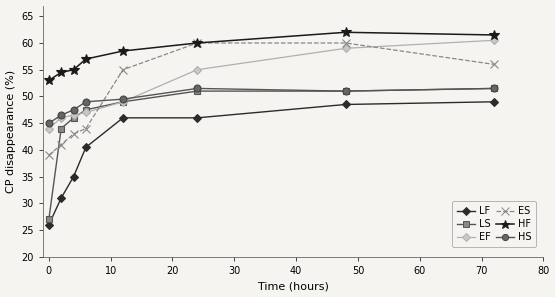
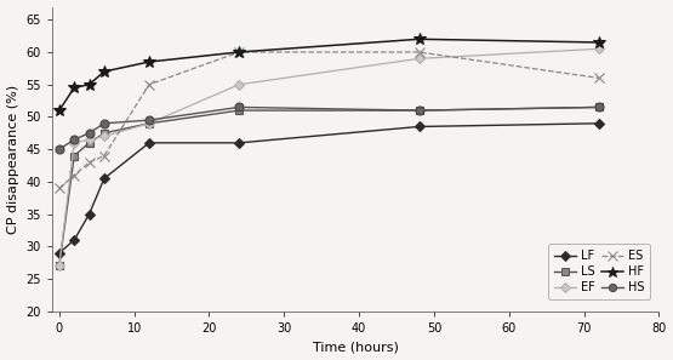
LF/0: 26.0 -> 29.0
EF/0: 44.0 -> 27.0
HF/0: 53.0 -> 51.0
